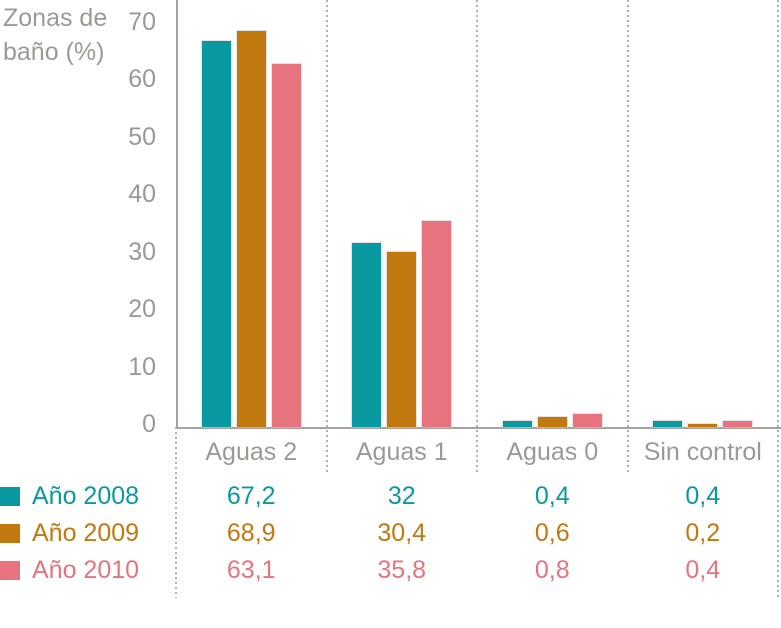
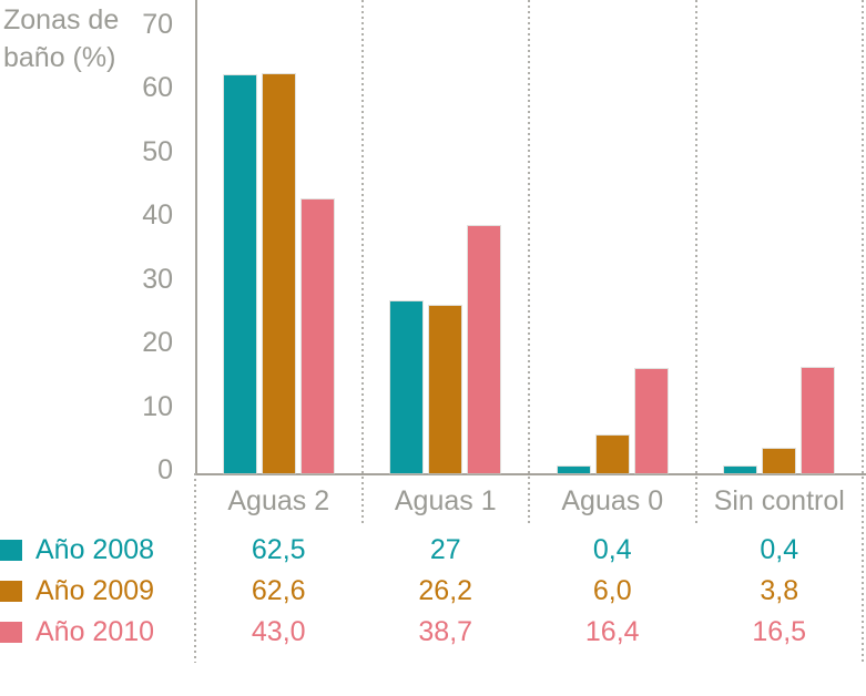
Año 2008/Aguas 2: 67,2 -> 62,5
Año 2009/Aguas 2: 68,9 -> 62,6
Año 2010/Aguas 2: 63,1 -> 43,0
Año 2008/Aguas 1: 32 -> 27
Año 2009/Aguas 1: 30,4 -> 26,2
Año 2010/Aguas 1: 35,8 -> 38,7
Año 2009/Aguas 0: 0,6 -> 6,0
Año 2010/Aguas 0: 0,8 -> 16,4
Año 2009/Sin control: 0,2 -> 3,8
Año 2010/Sin control: 0,4 -> 16,5
